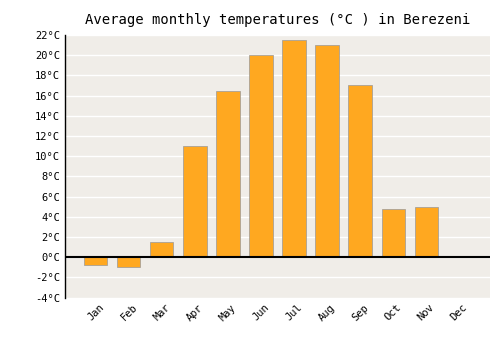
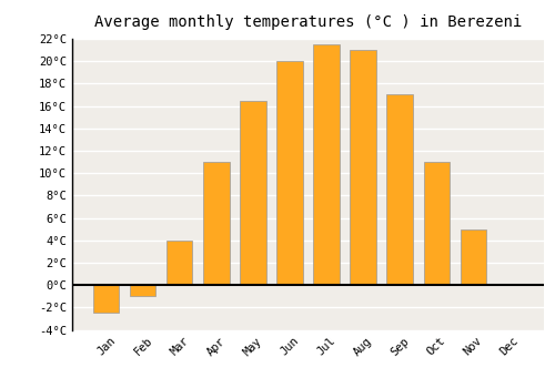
Jan: -0.8°C -> -2.5°C
Mar: 1.5°C -> 4.0°C
Oct: 4.8°C -> 11.0°C
